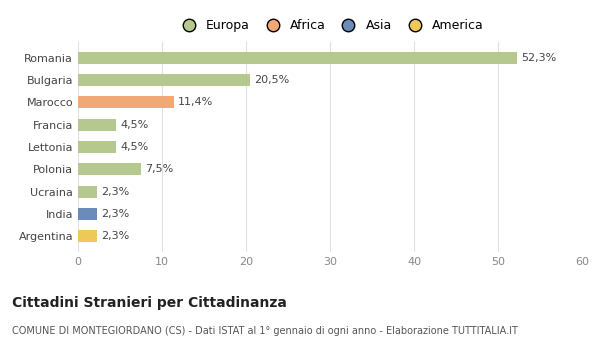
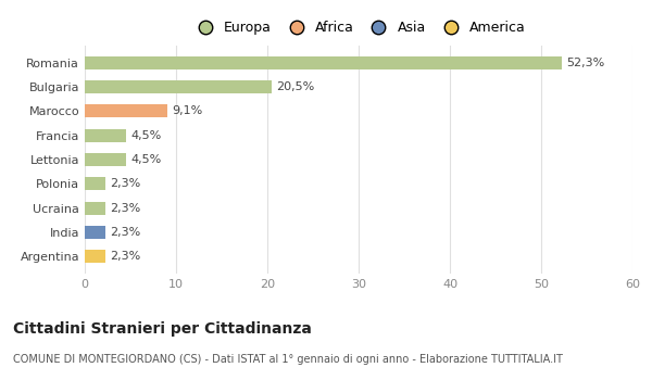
Marocco: 11,4% -> 9,1%
Polonia: 7,5% -> 2,3%
